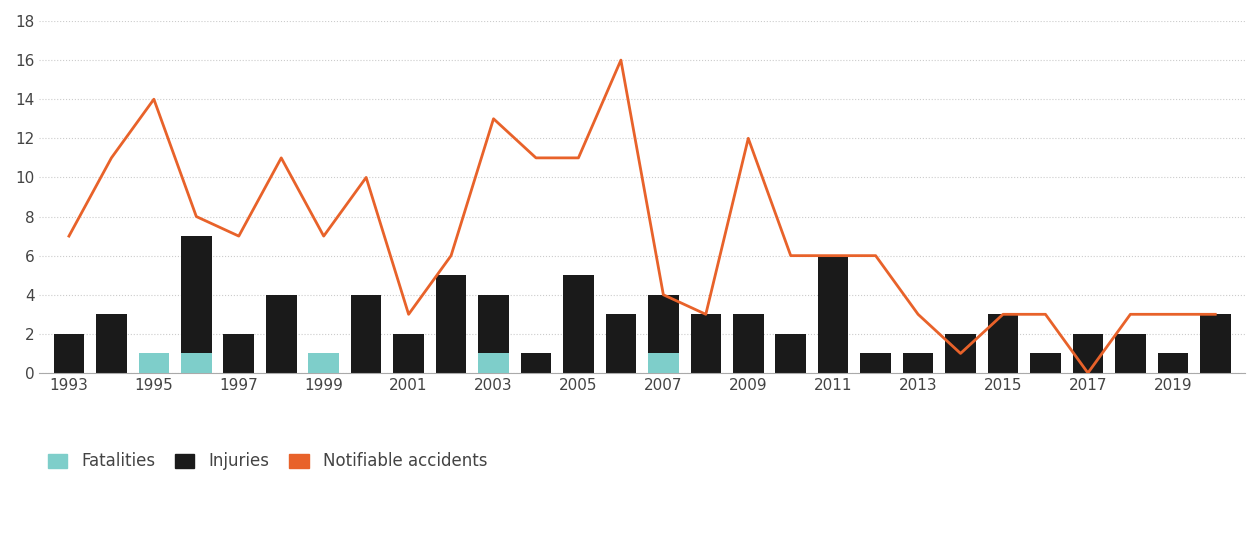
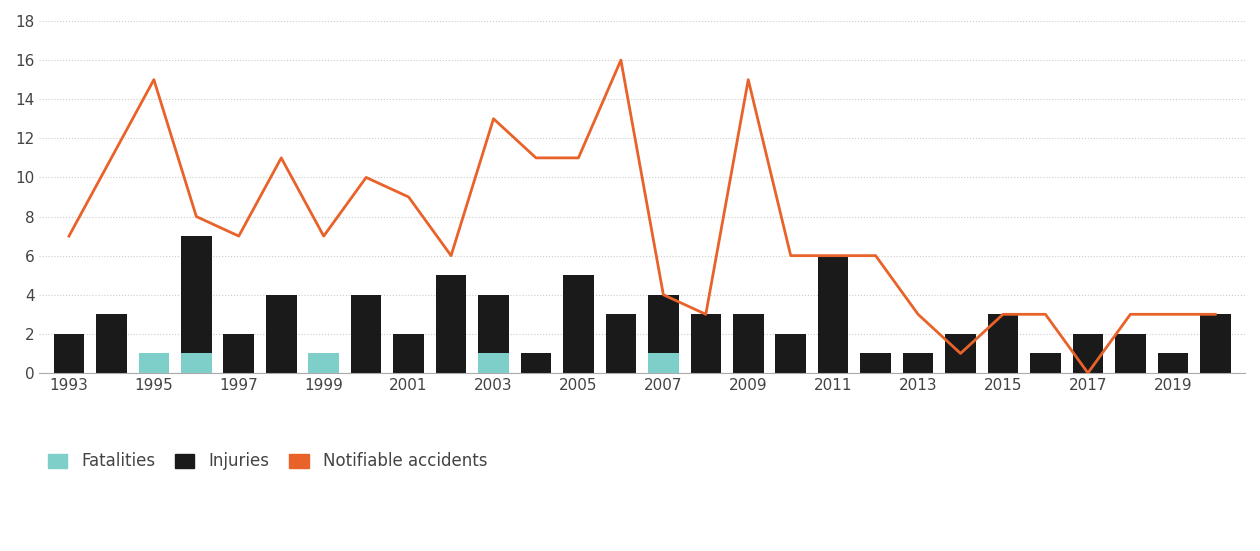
Notifiable accidents/1995: 14 -> 15
Notifiable accidents/2001: 3 -> 9
Notifiable accidents/2009: 12 -> 15
